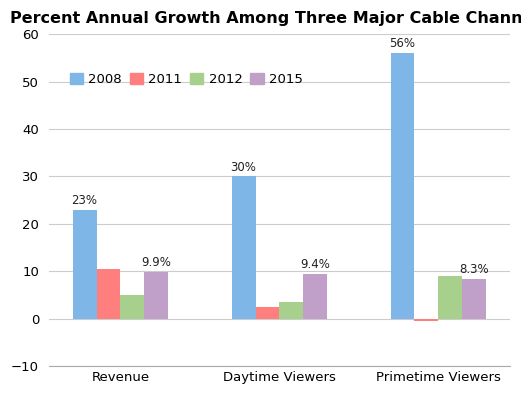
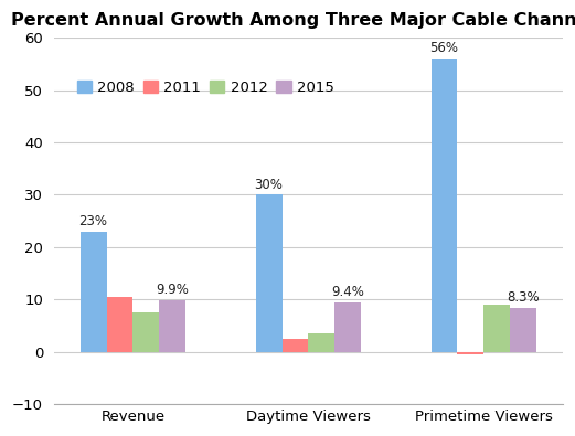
2012/Revenue: 5.0 -> 7.5
